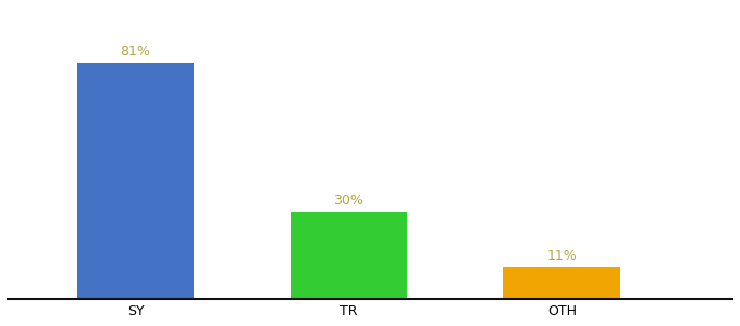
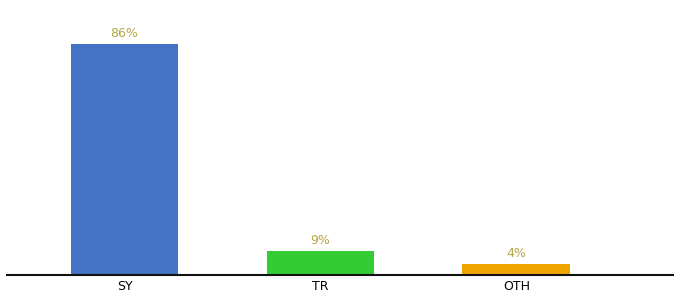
SY: 81% -> 86%
TR: 30% -> 9%
OTH: 11% -> 4%
